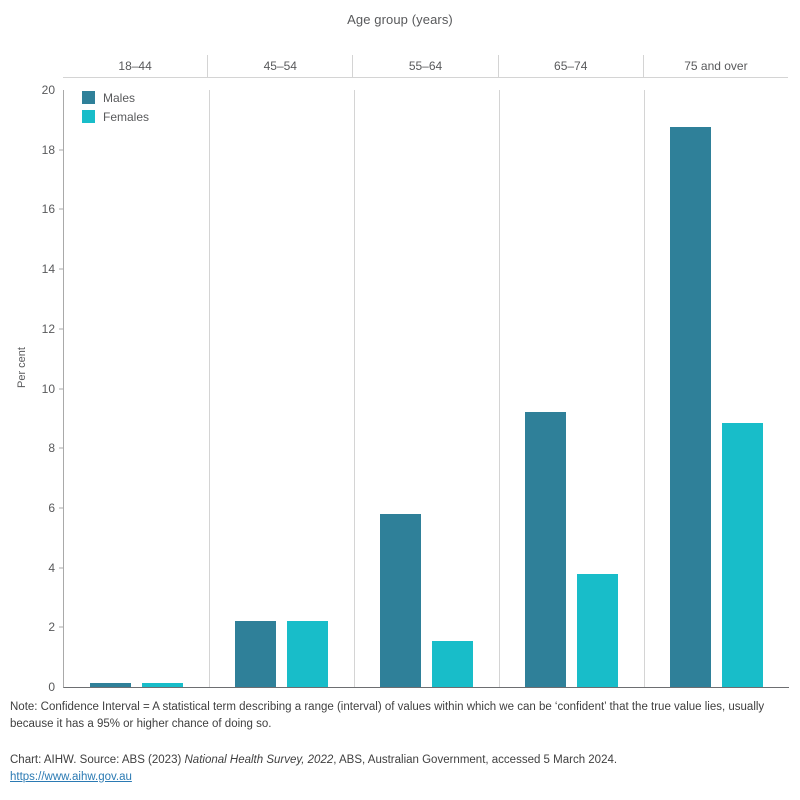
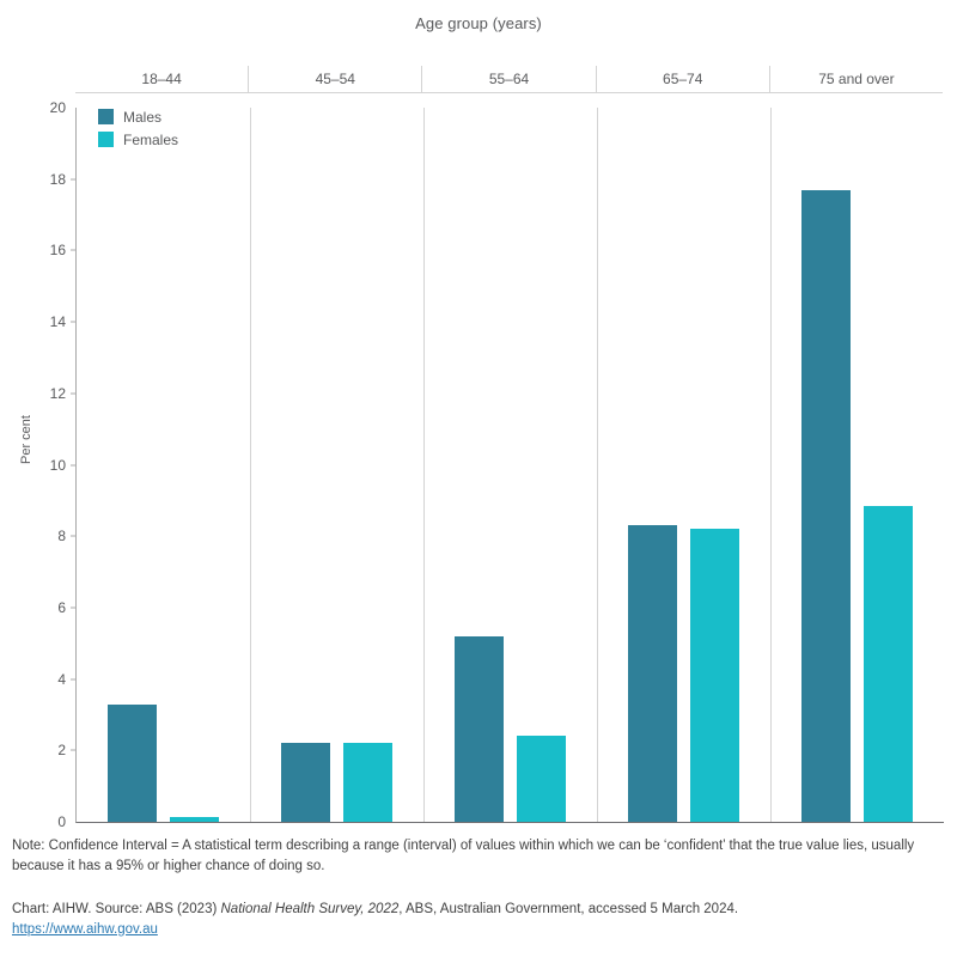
Males/18–44: 0.1 -> 3.3
Males/55–64: 5.8 -> 5.2
Females/55–64: 1.6 -> 2.4
Males/65–74: 9.2 -> 8.3
Females/65–74: 3.8 -> 8.2
Males/75 and over: 18.8 -> 17.7
